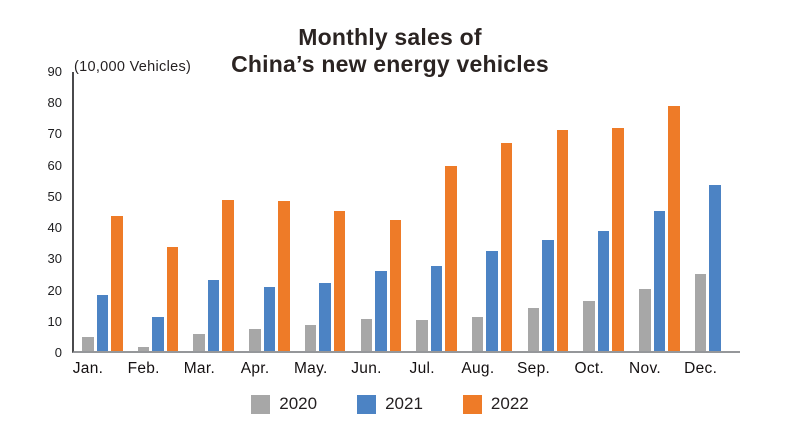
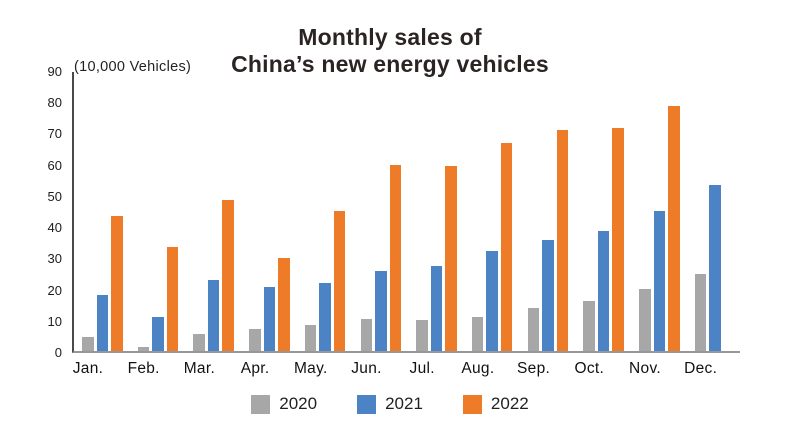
2022/Apr.: 48 -> 30
2022/Jun.: 42 -> 60
